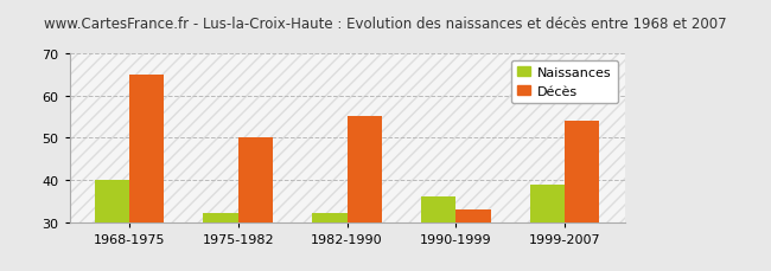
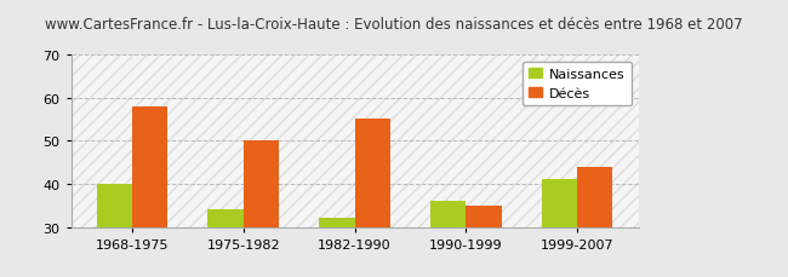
Décès/1968-1975: 65 -> 58
Naissances/1975-1982: 32 -> 34
Décès/1990-1999: 33 -> 35
Naissances/1999-2007: 39 -> 41
Décès/1999-2007: 54 -> 44
